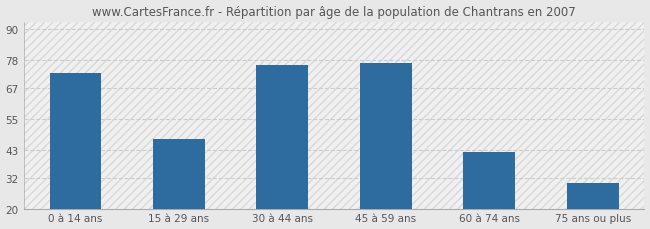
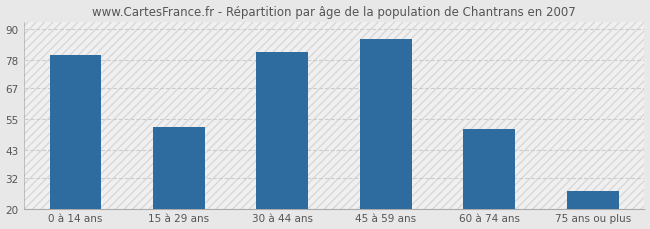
0 à 14 ans: 73 -> 80
15 à 29 ans: 47 -> 52
30 à 44 ans: 76 -> 81
45 à 59 ans: 77 -> 86
60 à 74 ans: 42 -> 51
75 ans ou plus: 30 -> 27
